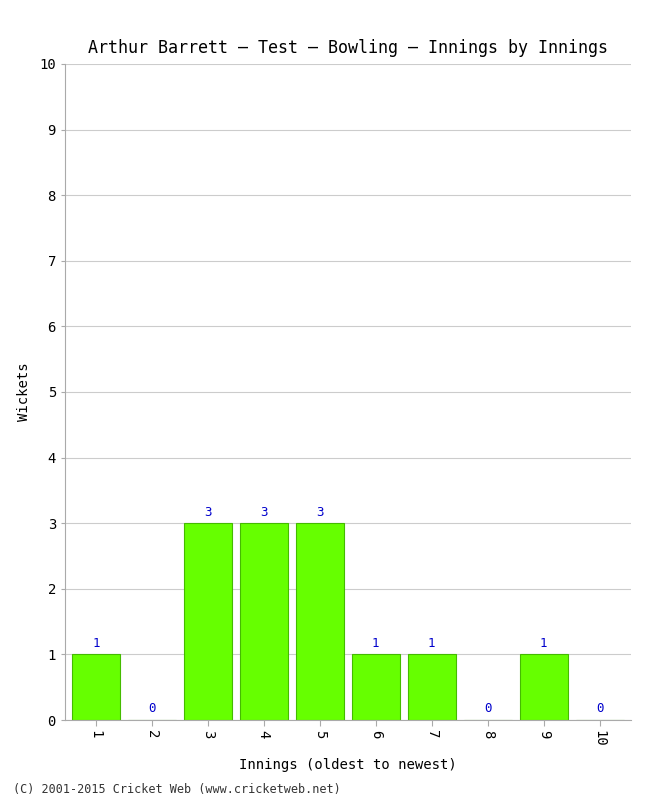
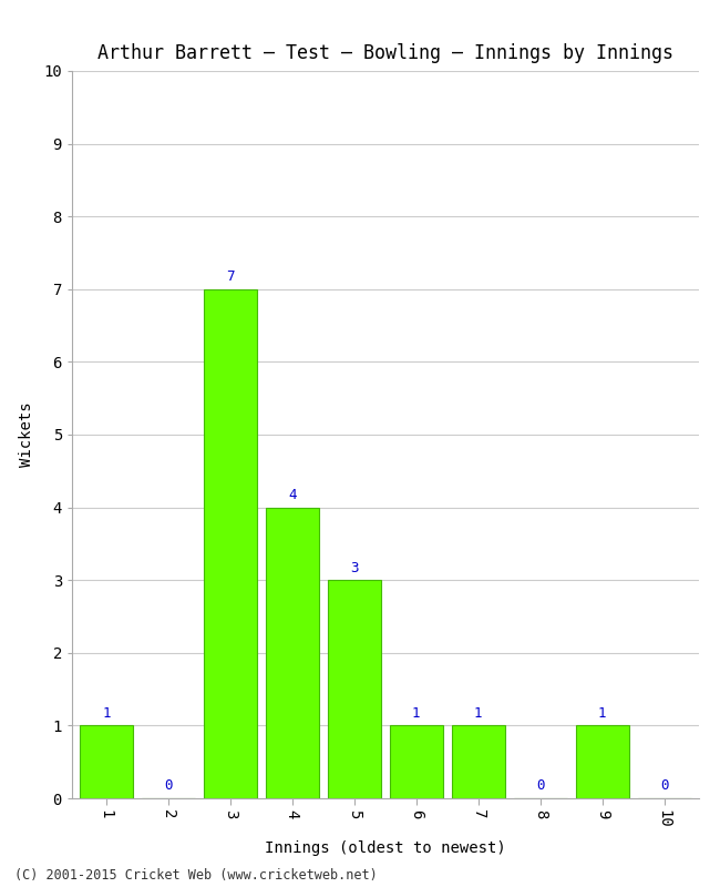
3: 3 -> 7
4: 3 -> 4
